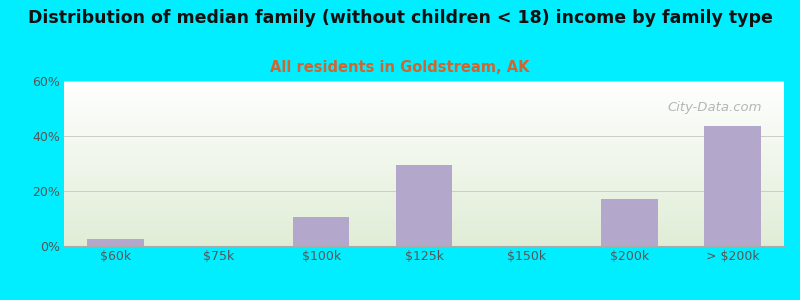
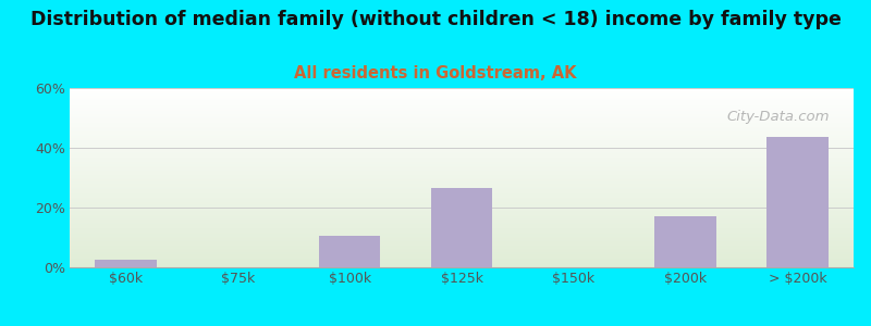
$125k: 29.5% -> 26.5%
